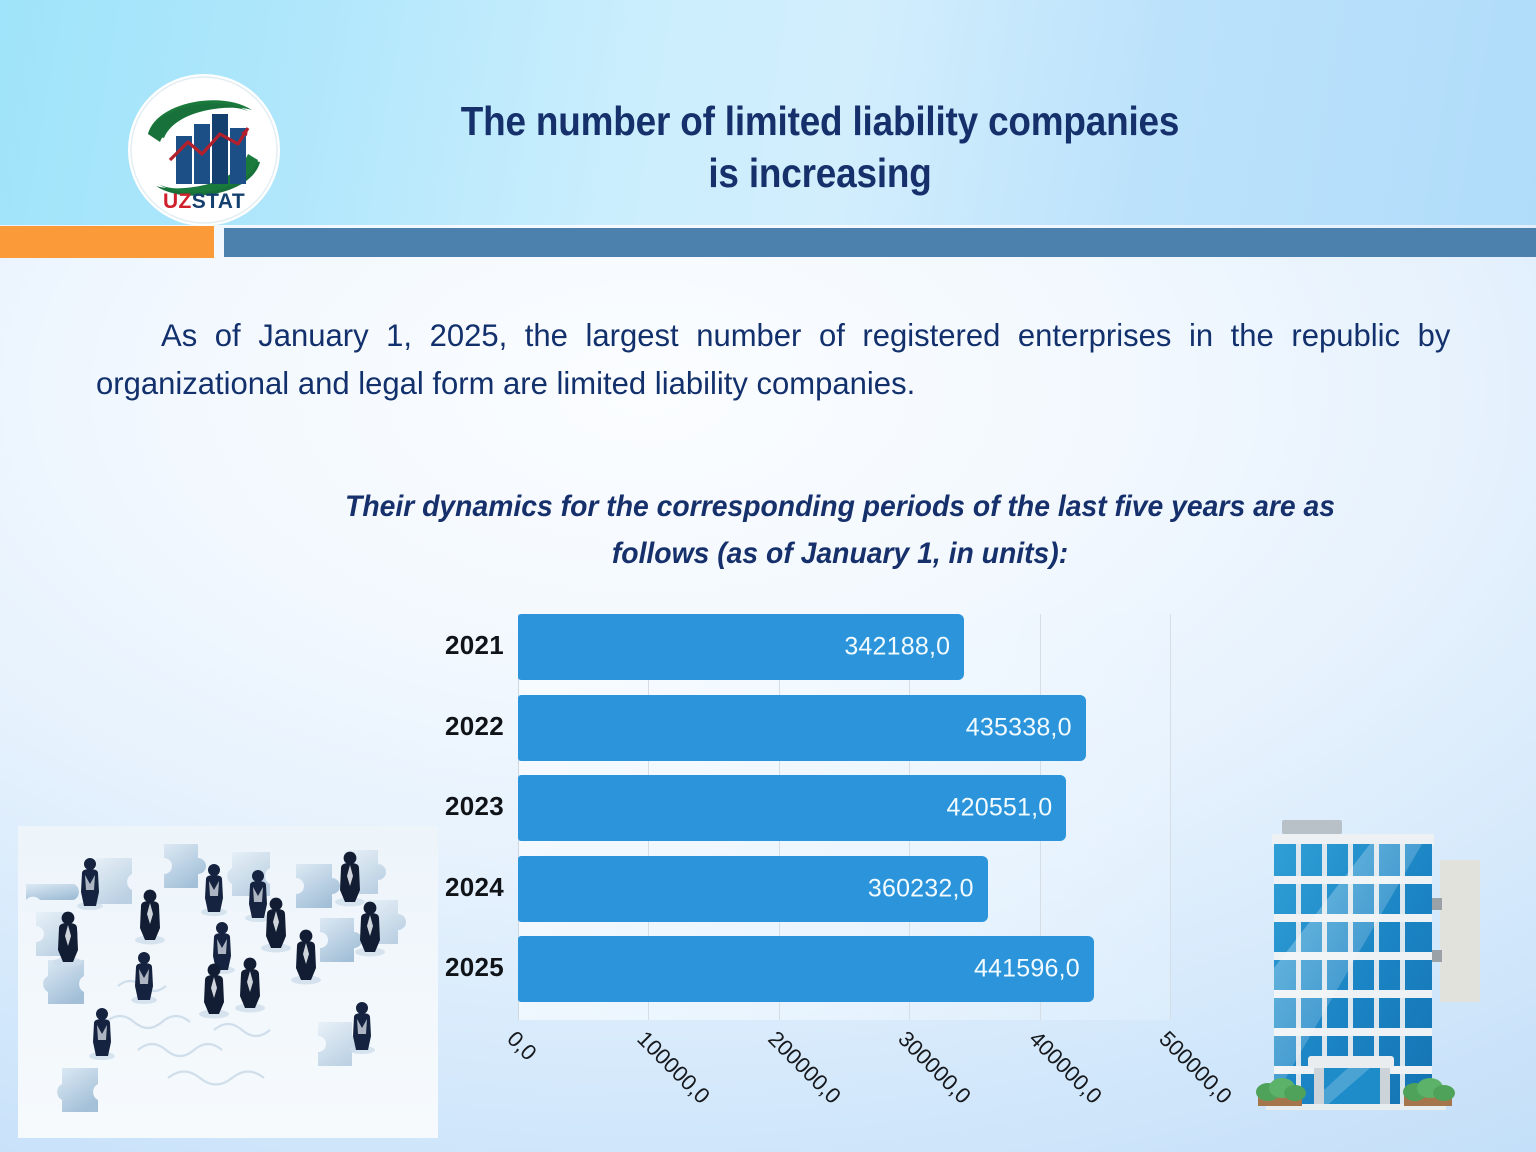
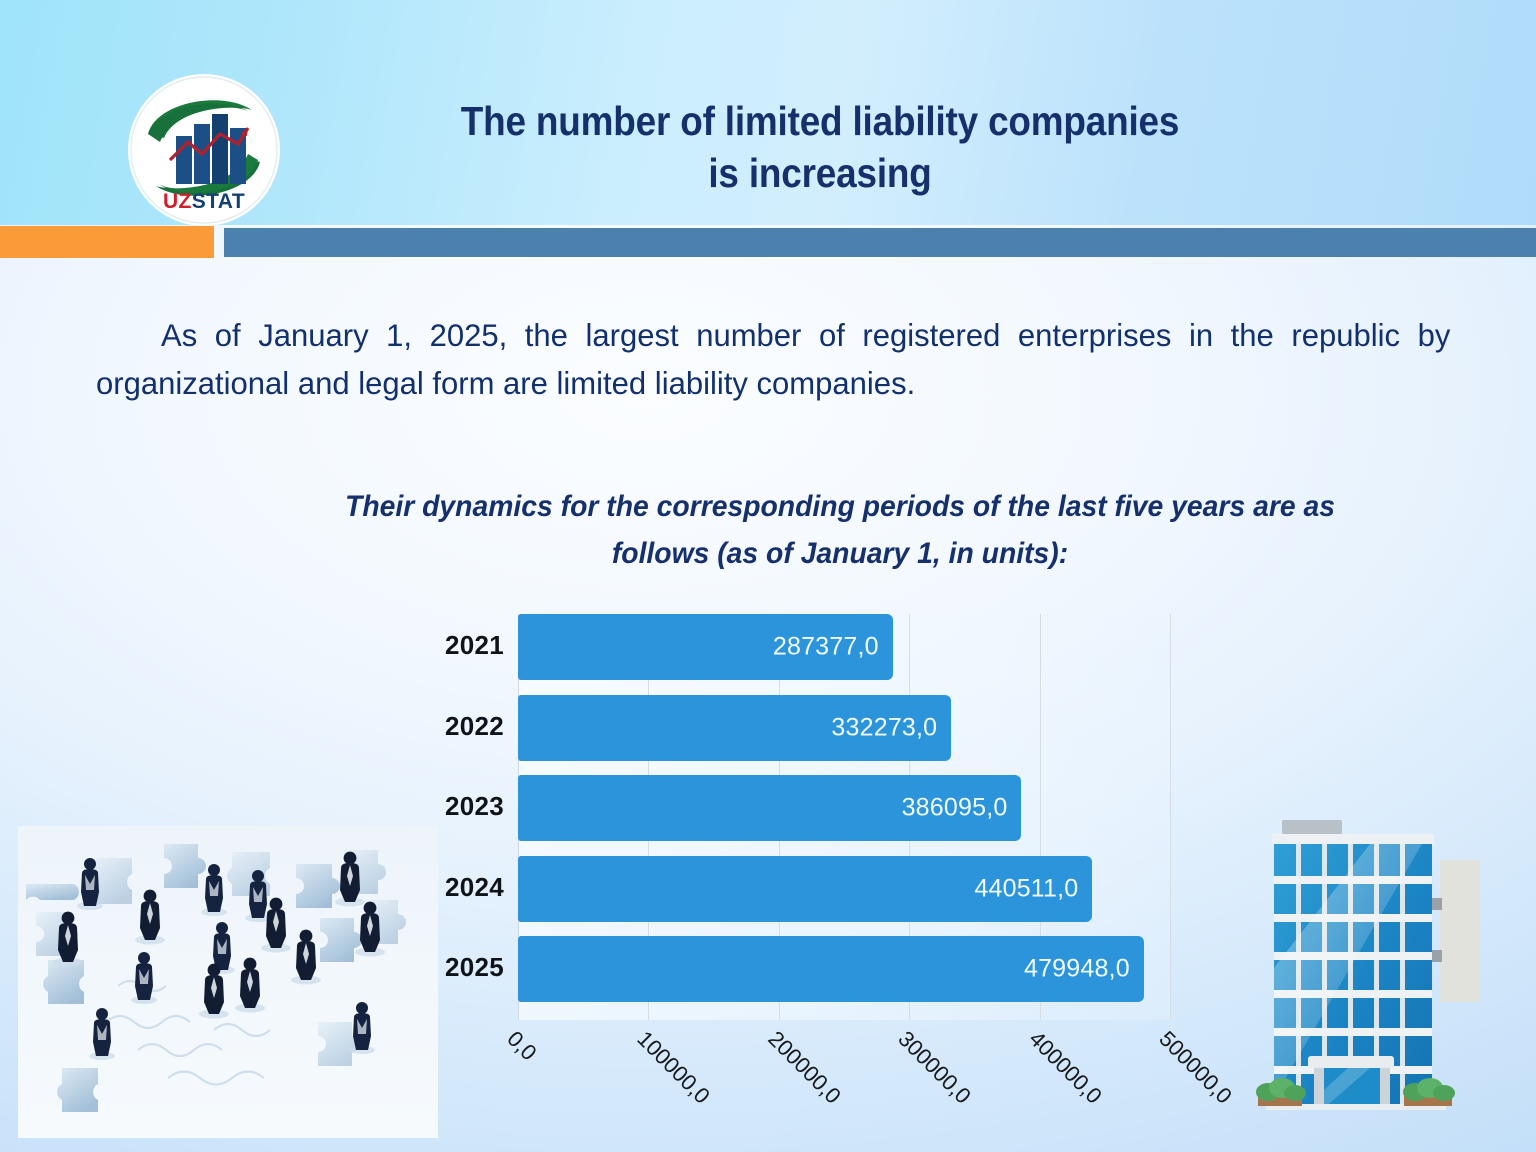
2021: 342188,0 -> 287377,0
2022: 435338,0 -> 332273,0
2023: 420551,0 -> 386095,0
2024: 360232,0 -> 440511,0
2025: 441596,0 -> 479948,0
